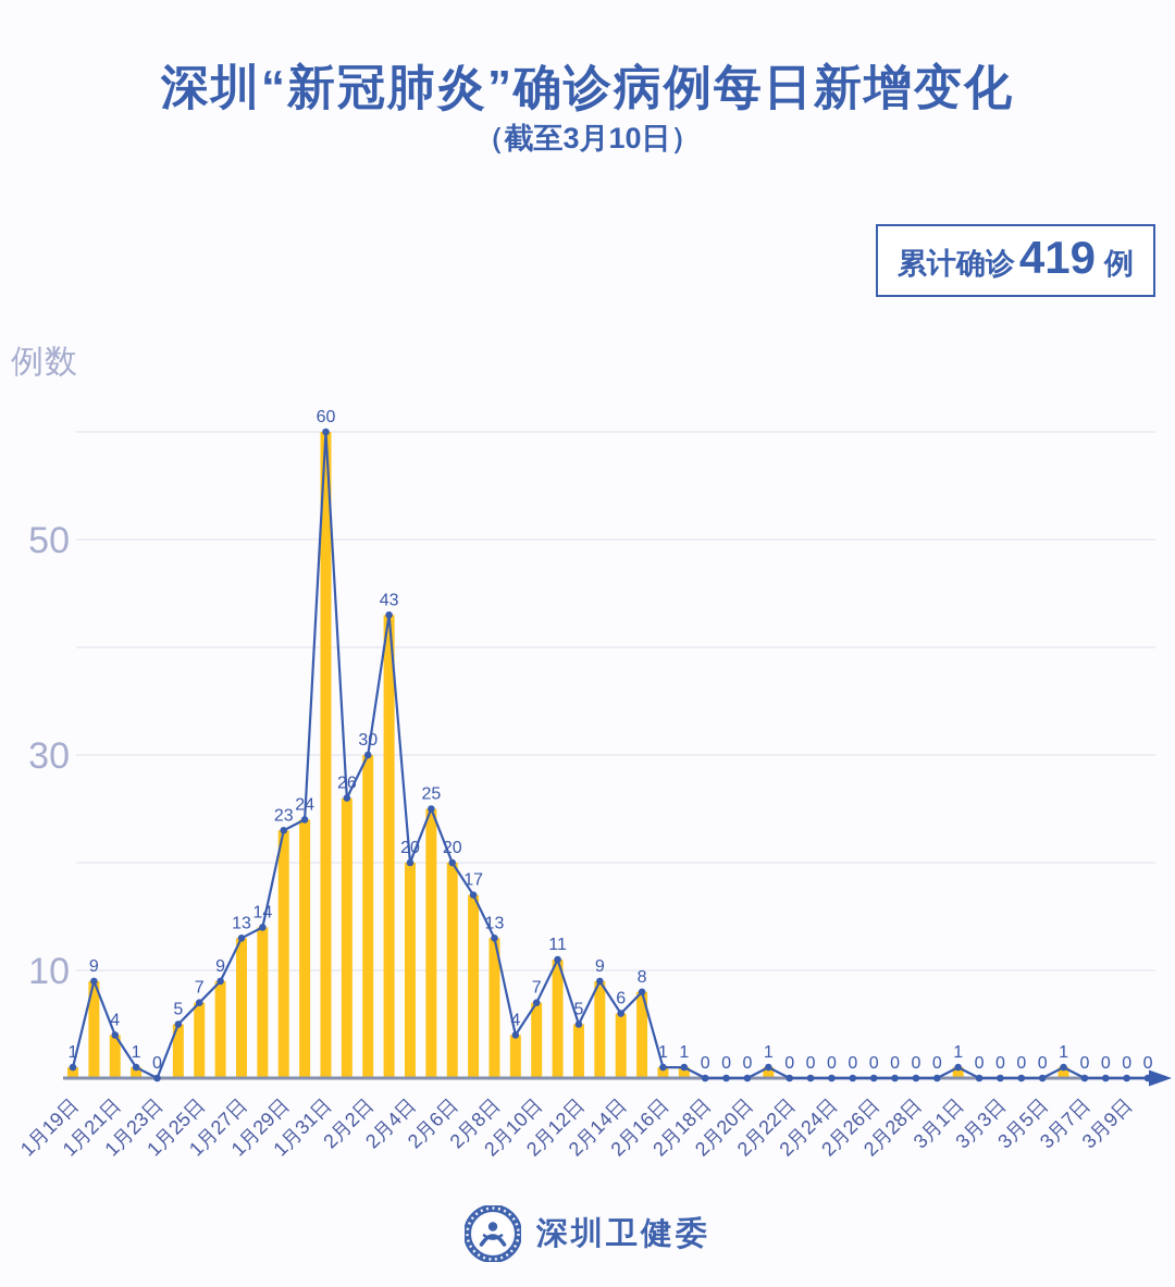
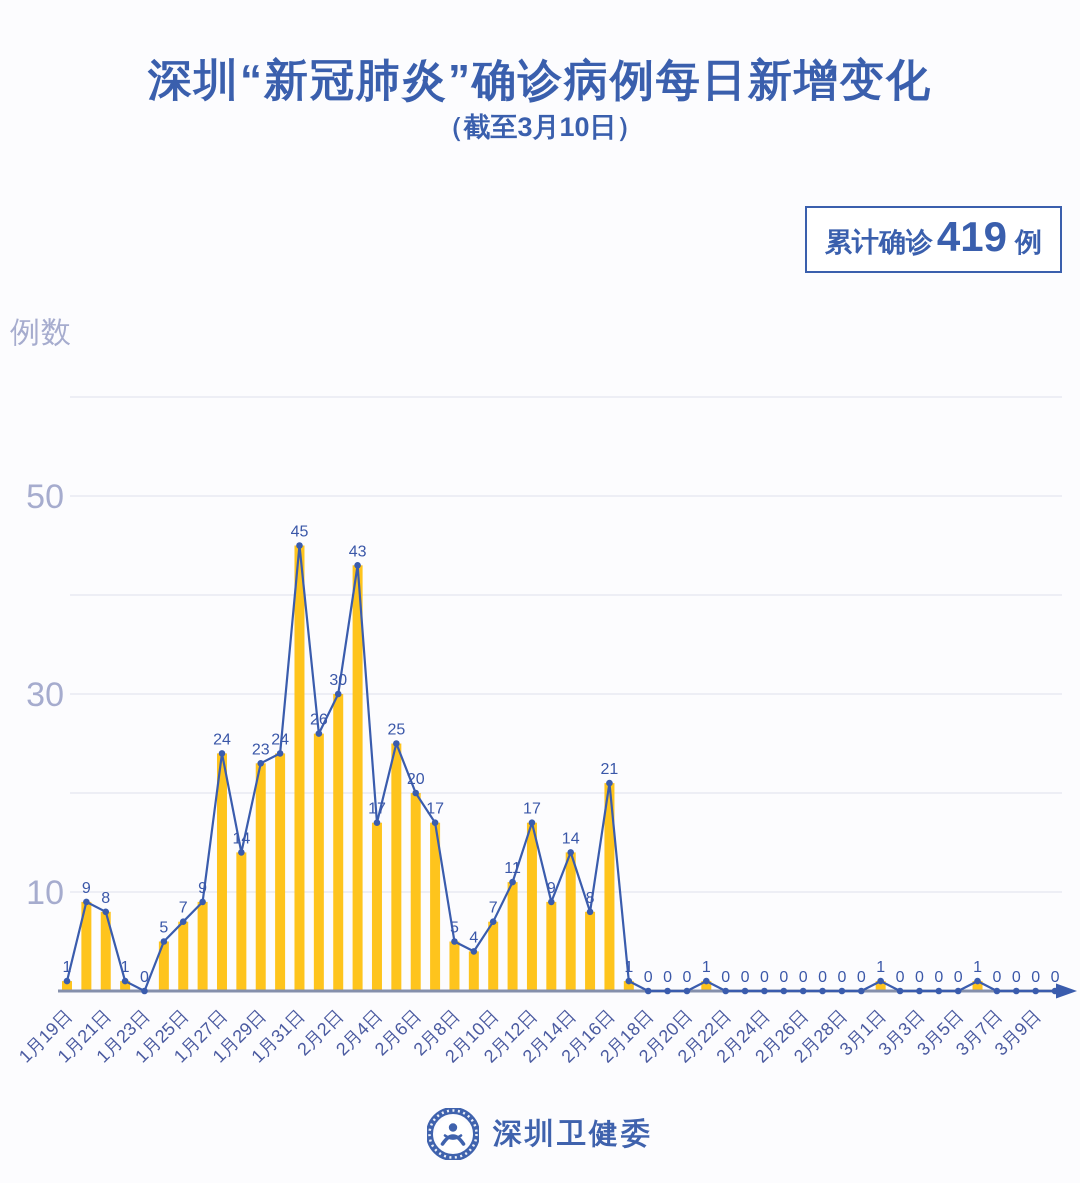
1月21日: 4 -> 8
1月27日: 13 -> 24
1月31日: 60 -> 45
2月4日: 20 -> 17
2月8日: 13 -> 5
2月12日: 5 -> 17
2月14日: 6 -> 14
2月16日: 1 -> 21
